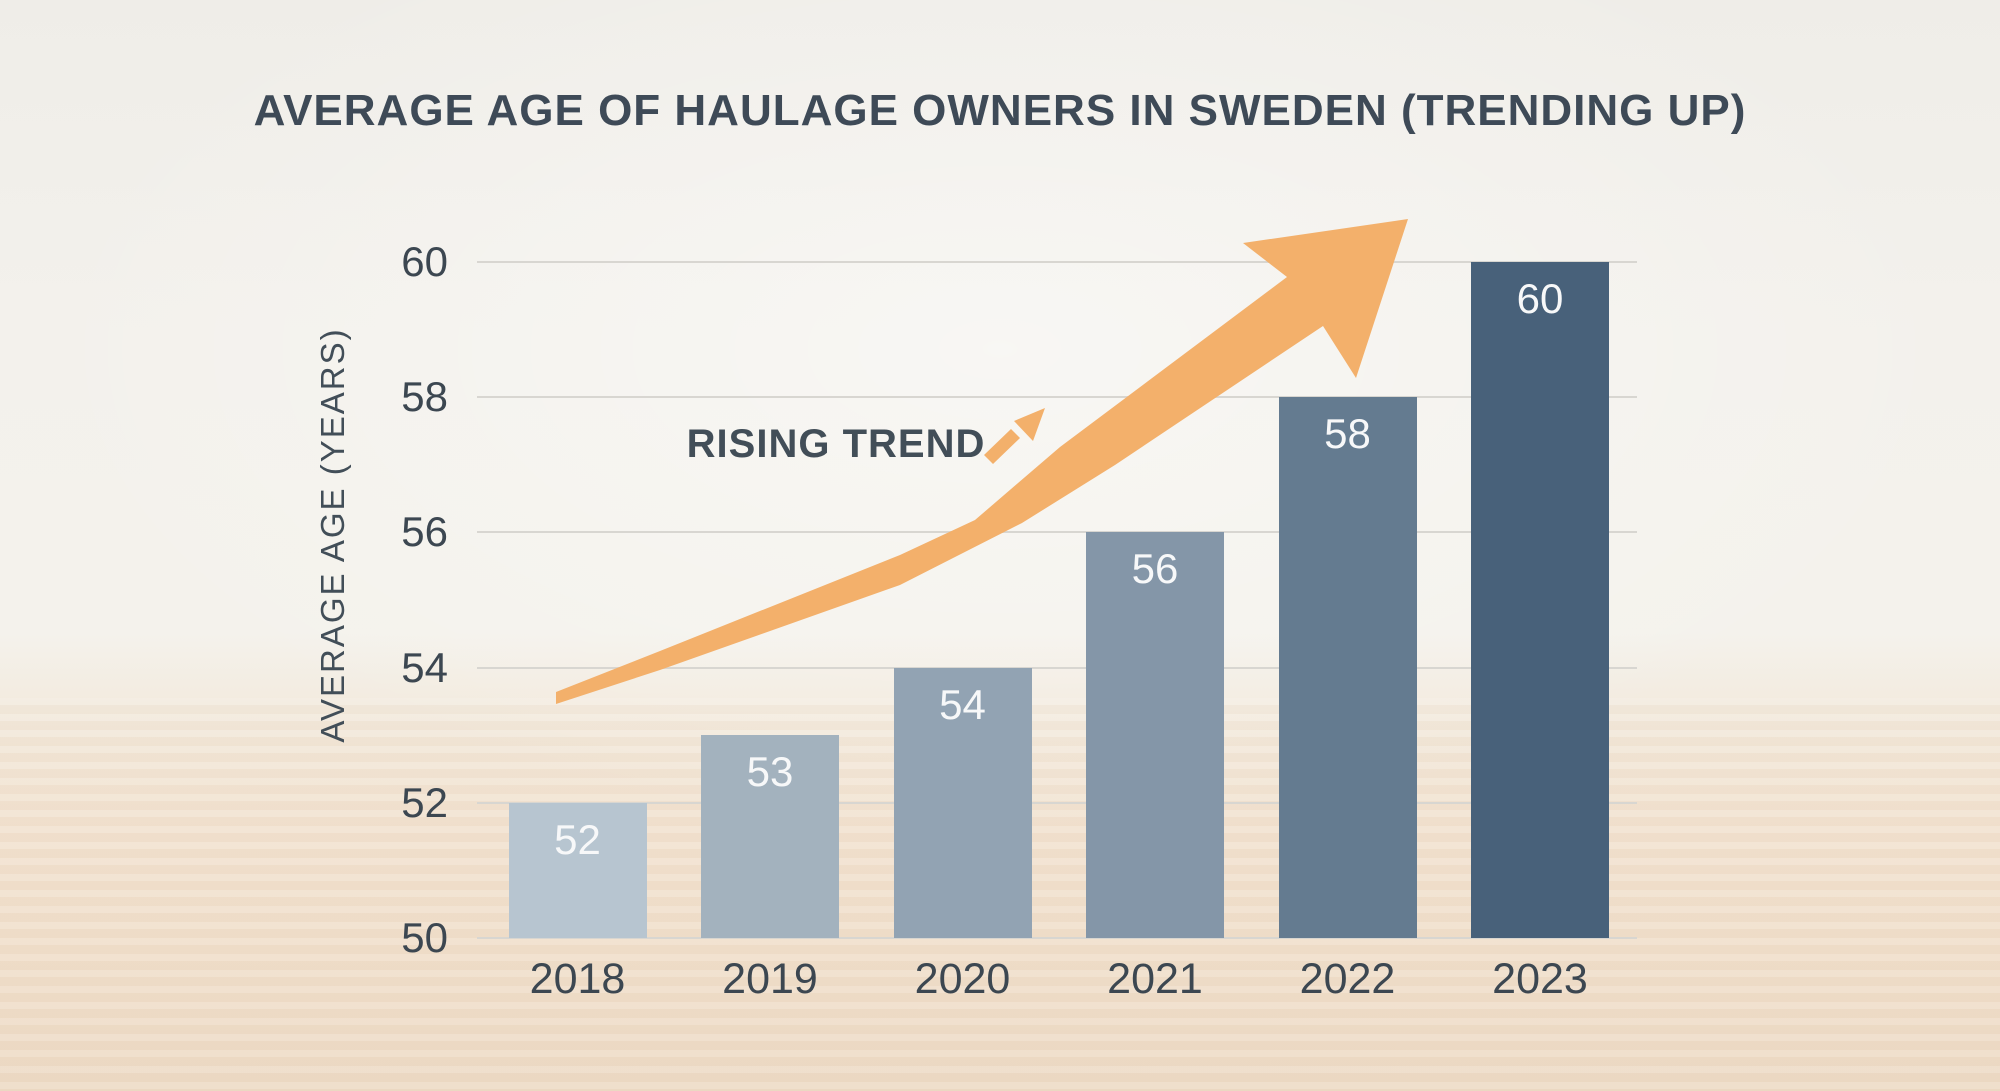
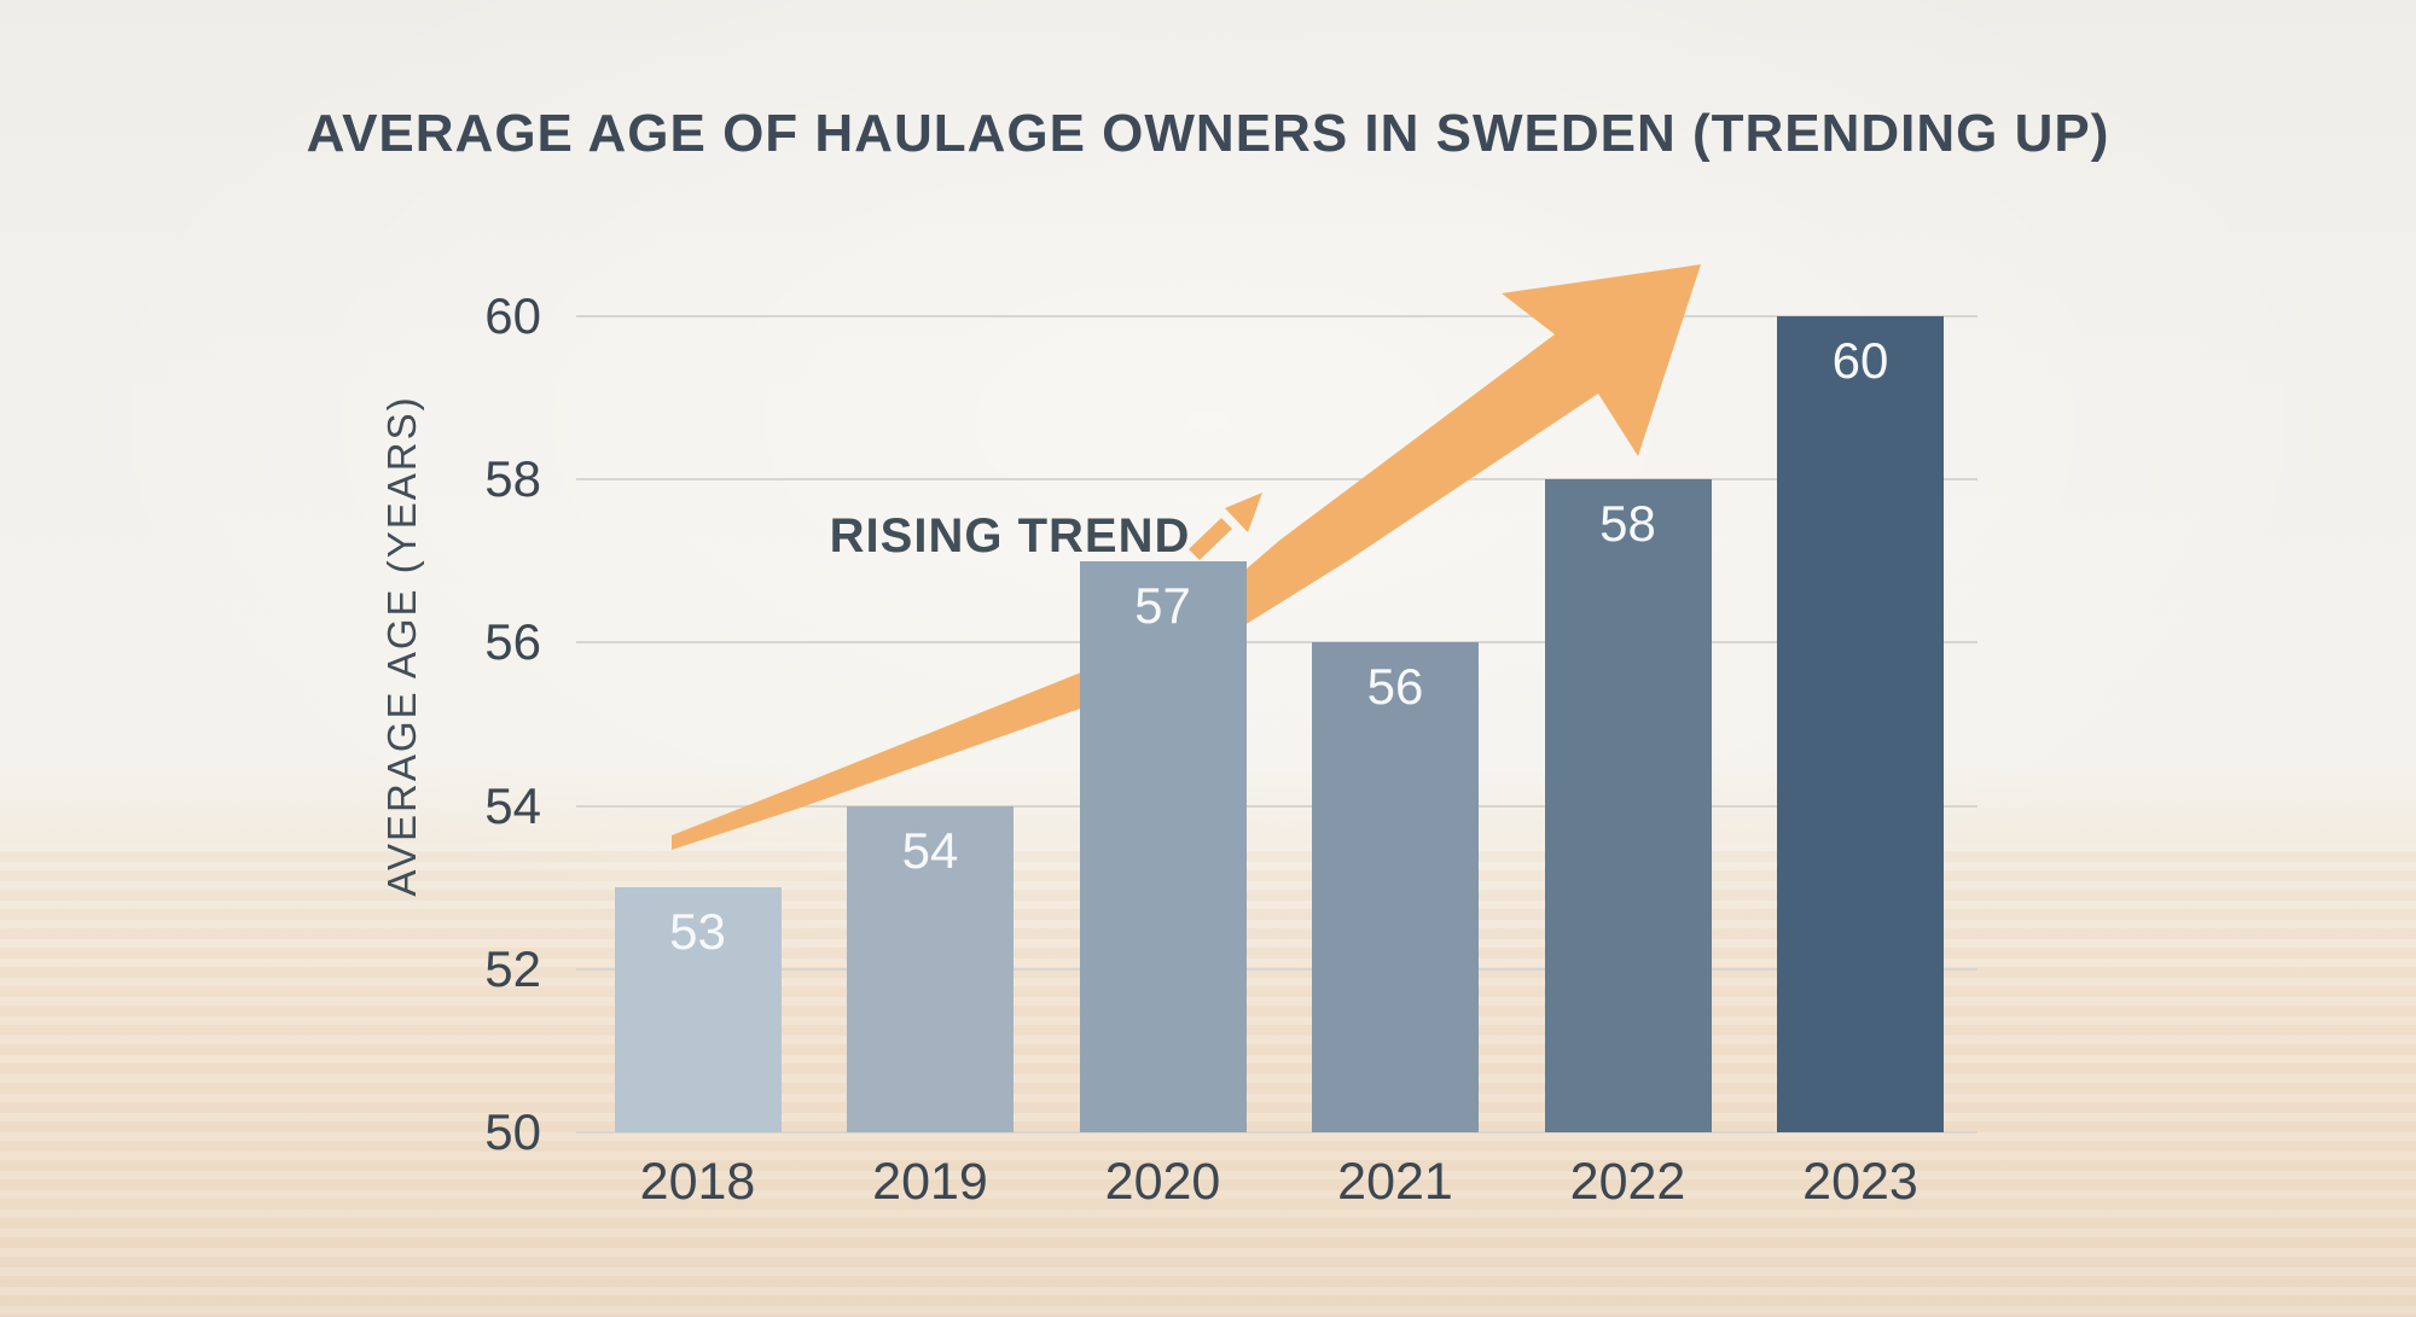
2018: 52 -> 53
2019: 53 -> 54
2020: 54 -> 57
